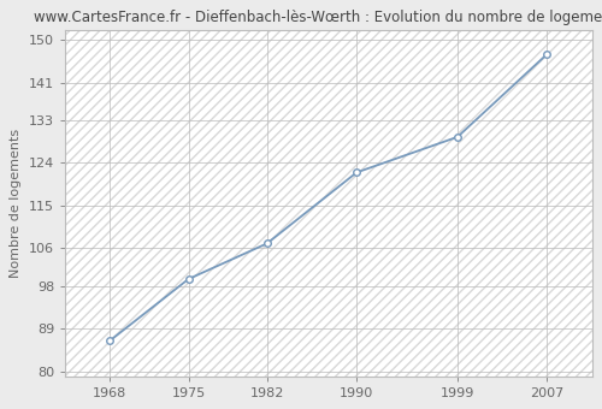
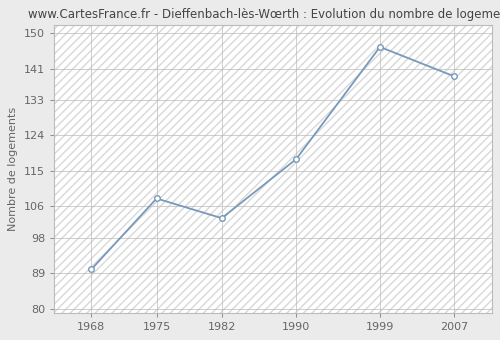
1968: 86.5 -> 90.0
1975: 99.5 -> 108.0
1982: 107.0 -> 103.0
1990: 122.0 -> 118.0
1999: 129.5 -> 146.5
2007: 147.0 -> 139.0
